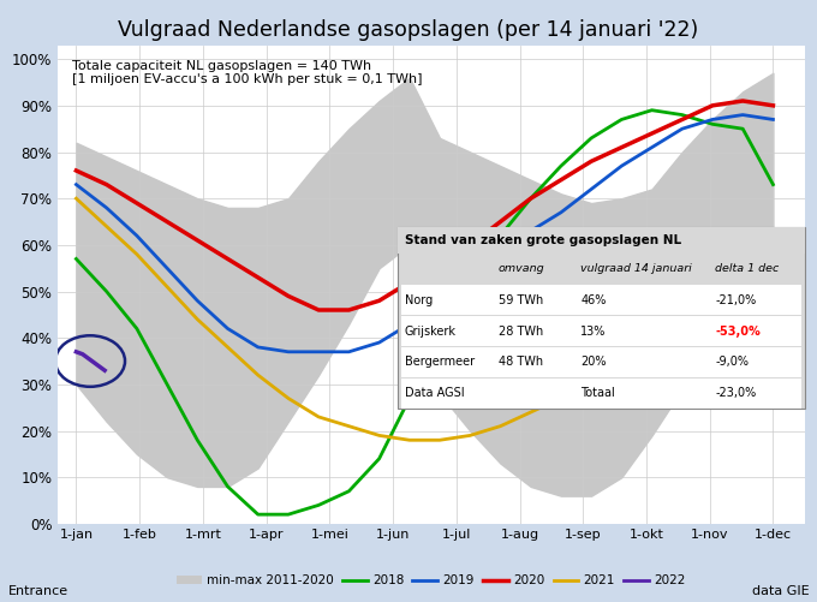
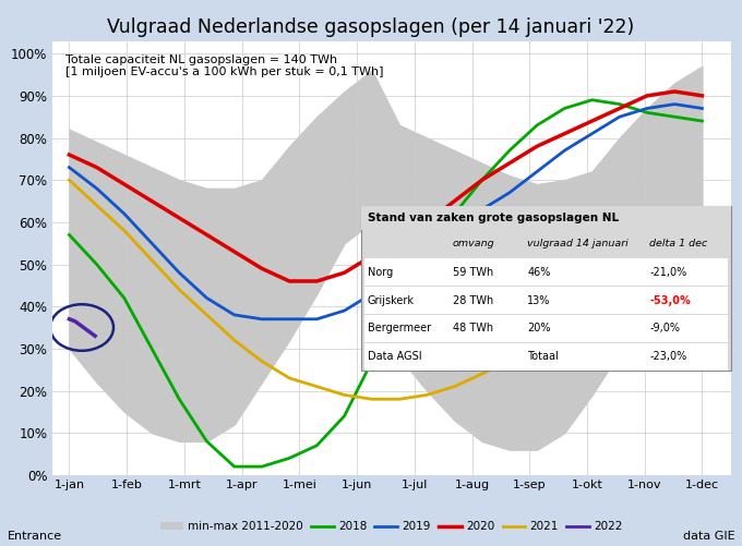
2018/1-dec: 73% -> 84%
